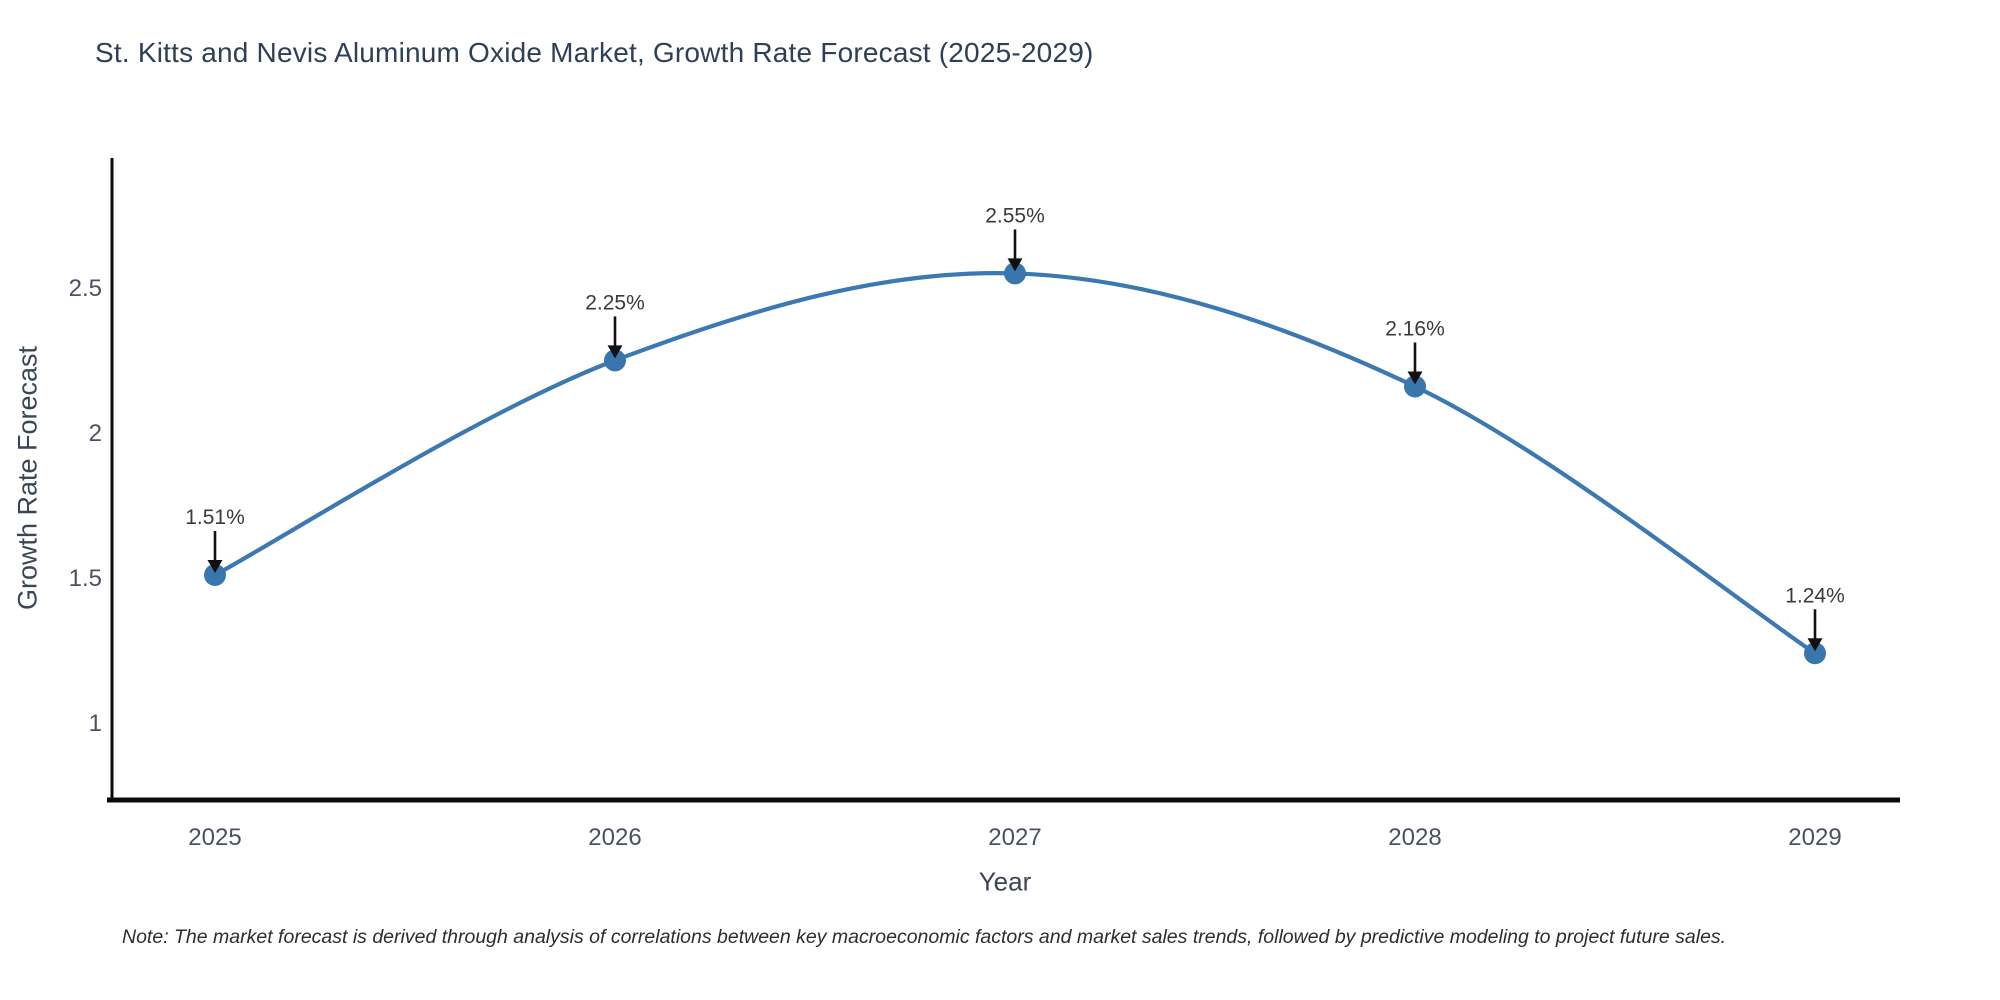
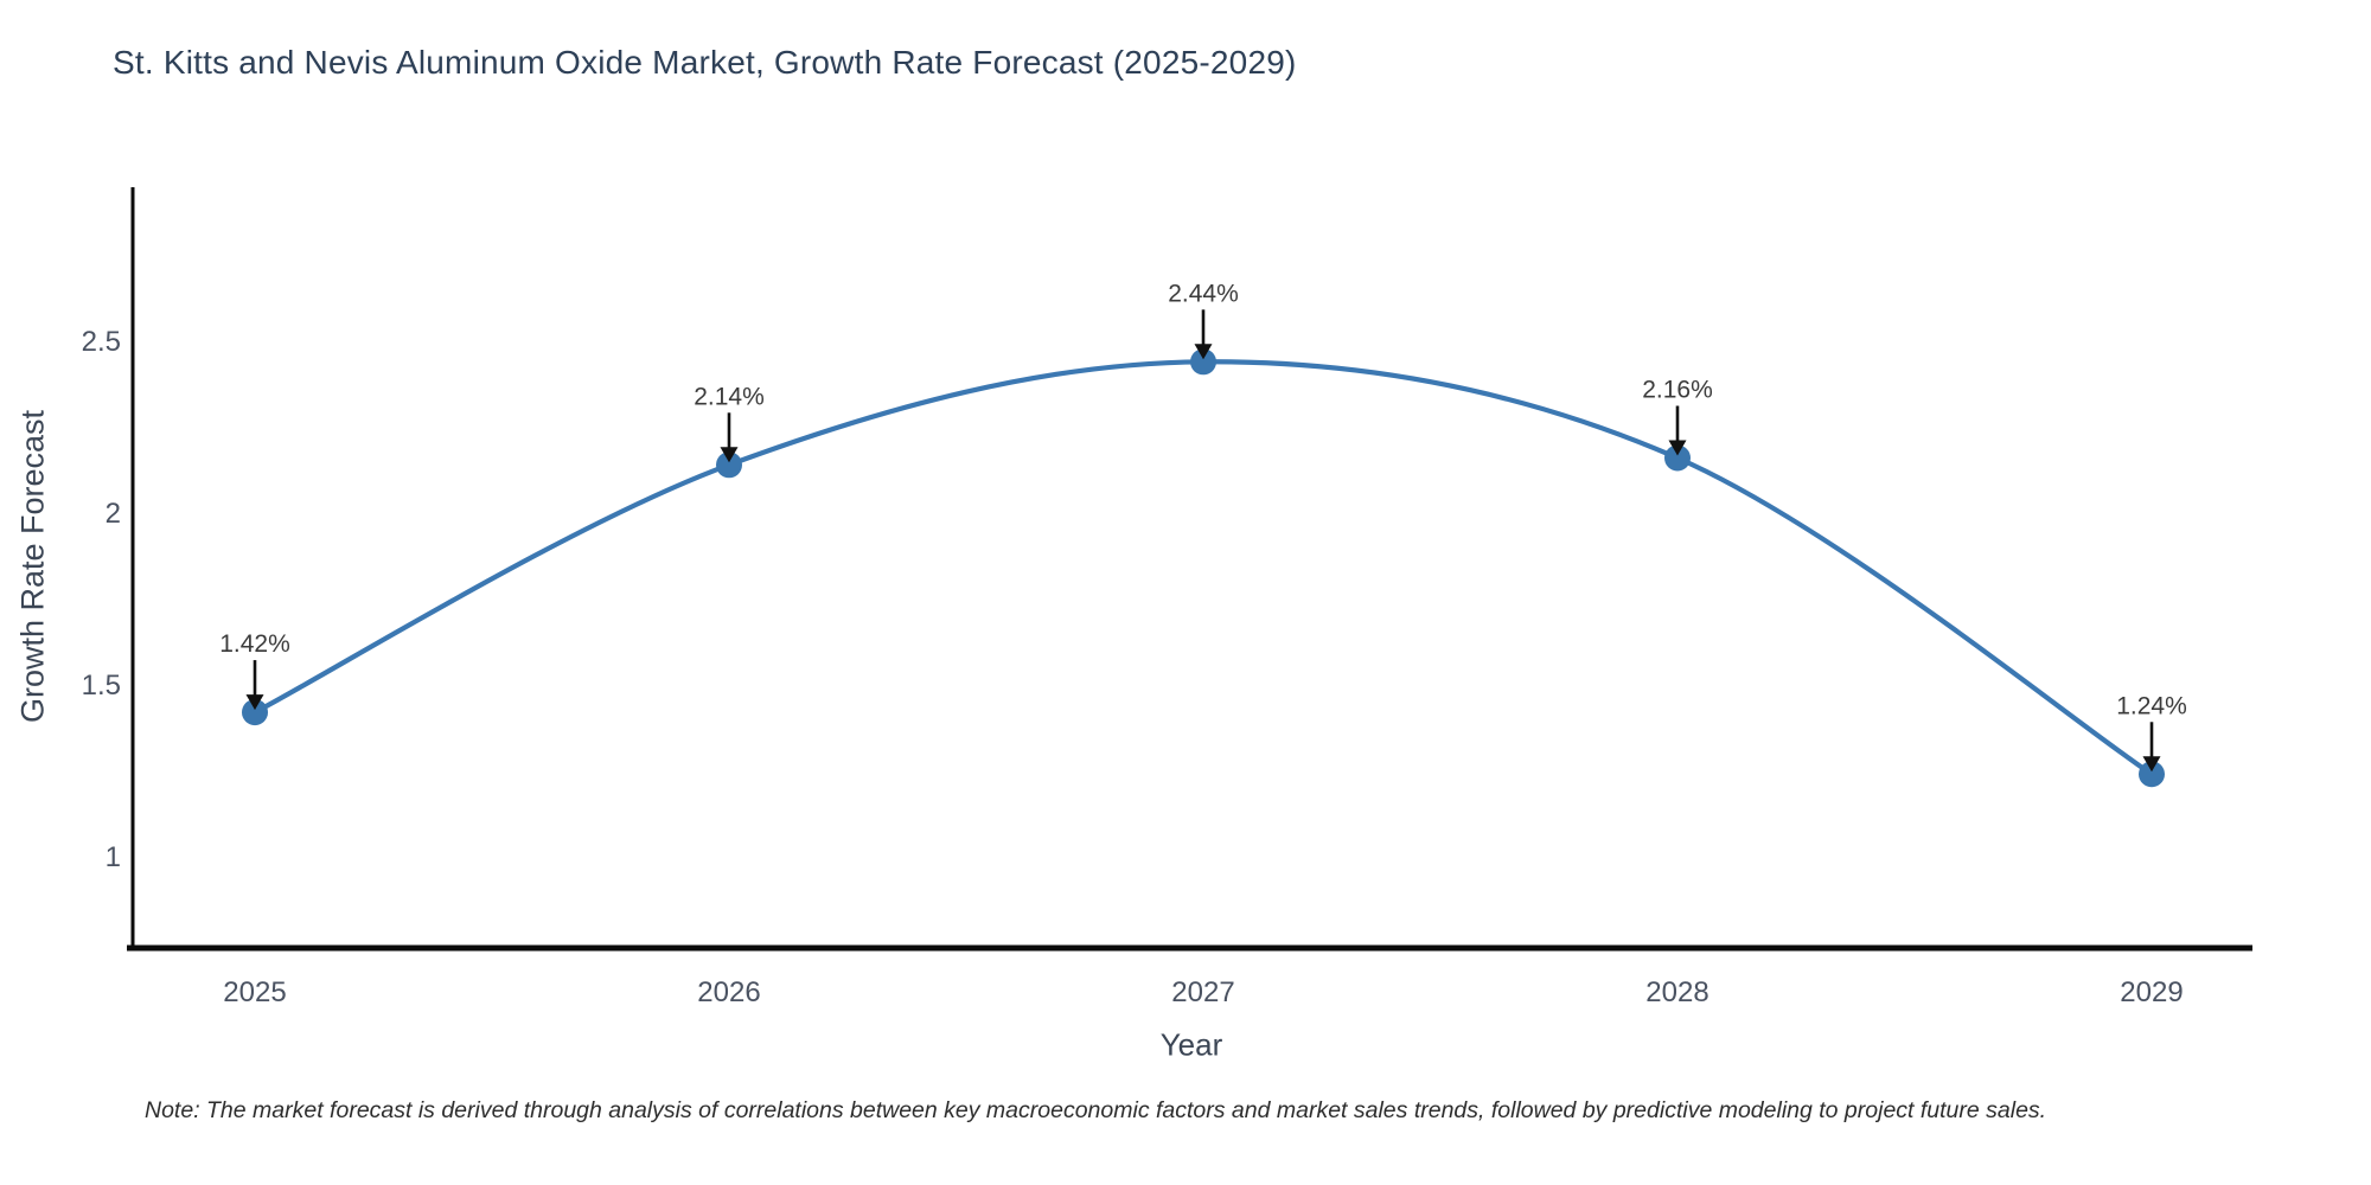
2025: 1.51% -> 1.42%
2026: 2.25% -> 2.14%
2027: 2.55% -> 2.44%
